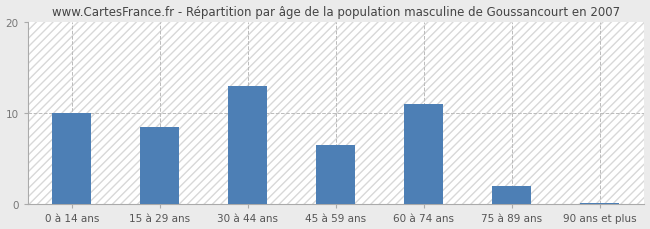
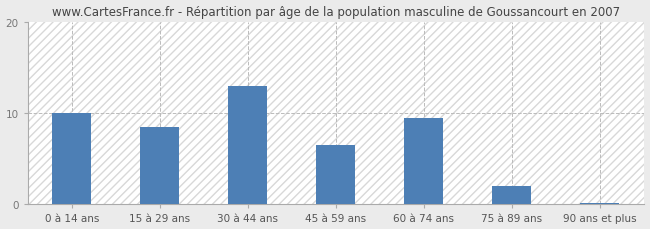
60 à 74 ans: 11.0 -> 9.5
